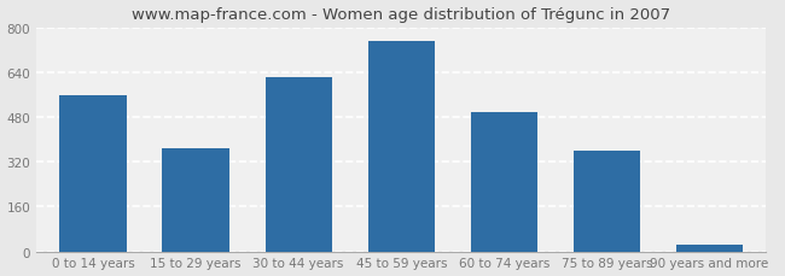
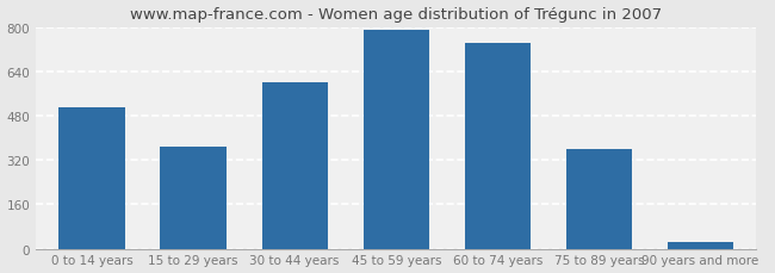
0 to 14 years: 560 -> 510
30 to 44 years: 625 -> 600
45 to 59 years: 750 -> 790
60 to 74 years: 500 -> 745
